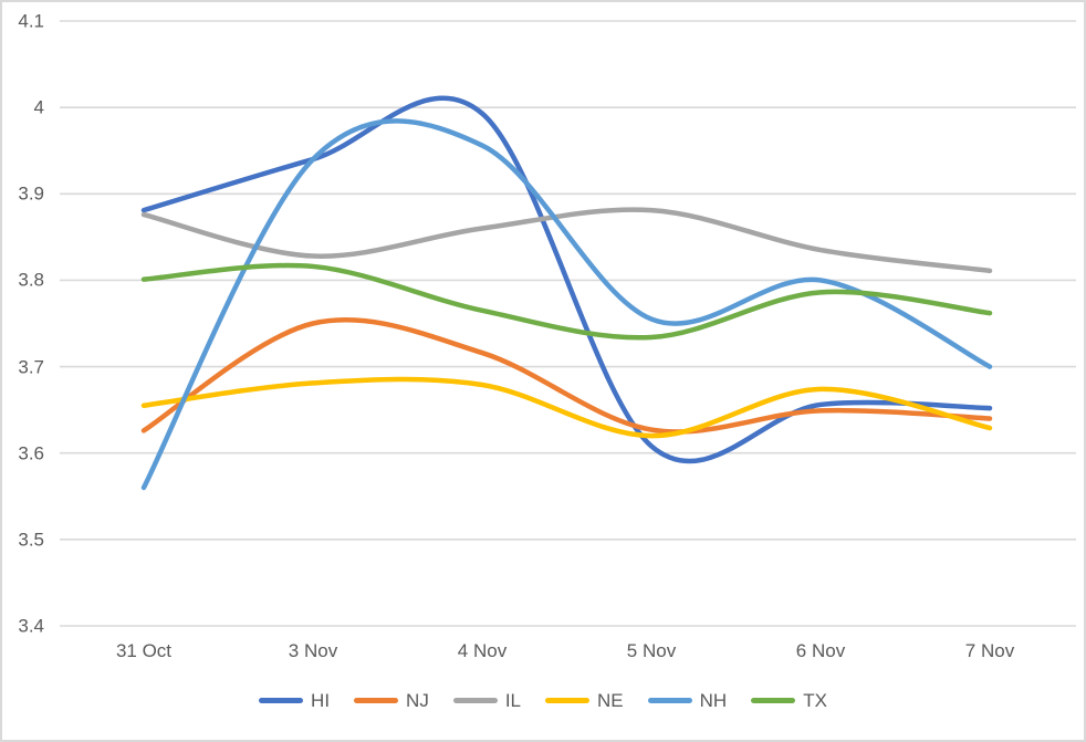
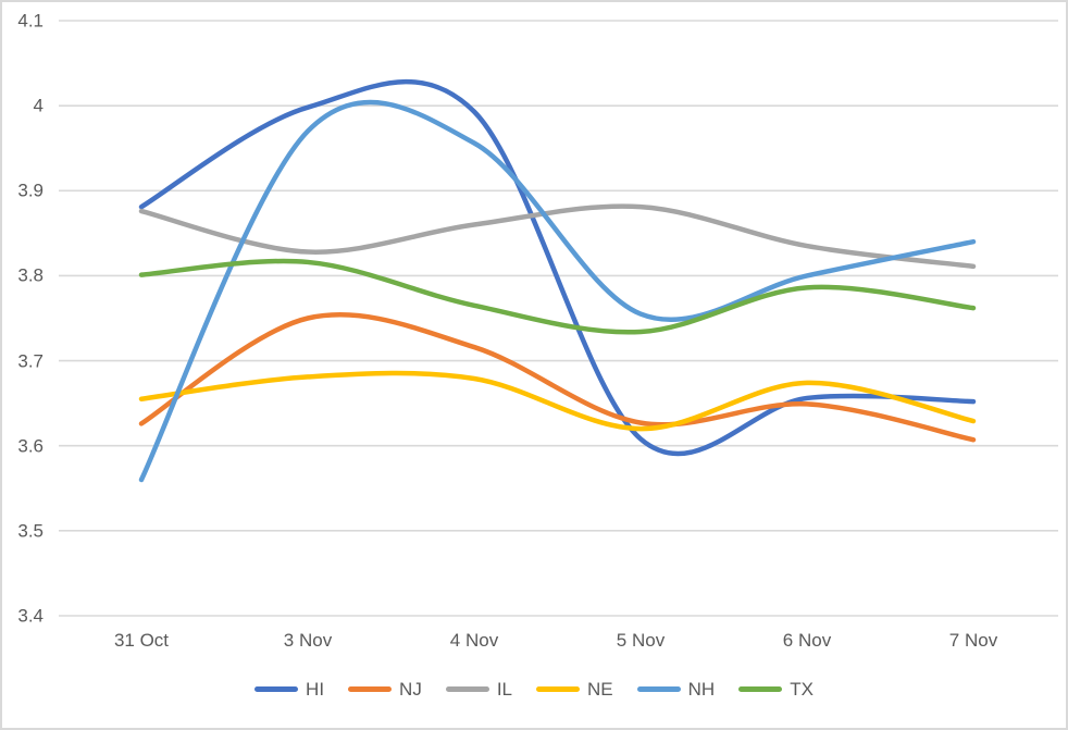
HI/3 Nov: 3.94 -> 4.00
NH/3 Nov: 3.94 -> 3.97
NJ/7 Nov: 3.64 -> 3.61
NH/7 Nov: 3.70 -> 3.84
